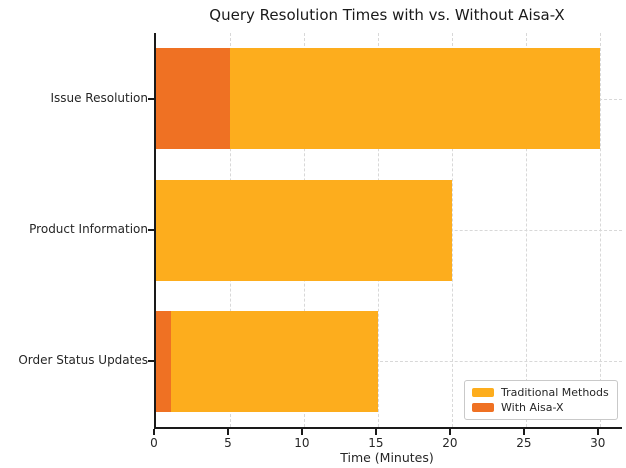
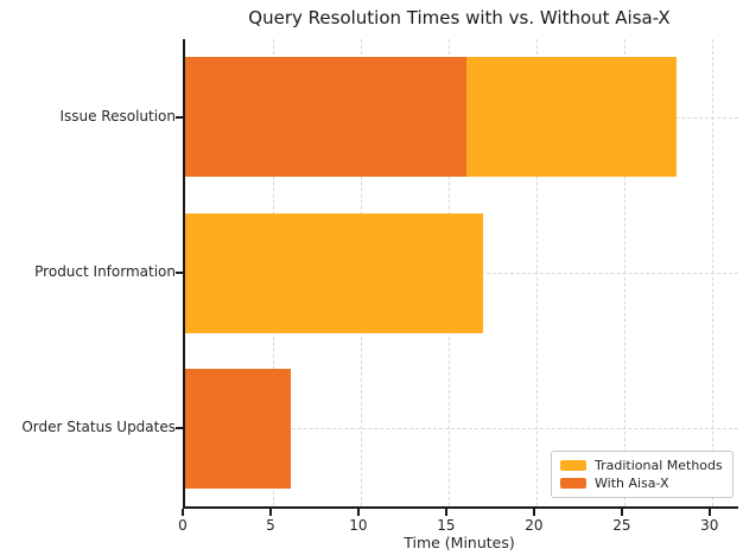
Traditional Methods/Issue Resolution: 30 -> 28
With Aisa-X/Issue Resolution: 5 -> 16
Traditional Methods/Product Information: 20 -> 17
Traditional Methods/Order Status Updates: 15 -> 3
With Aisa-X/Order Status Updates: 1 -> 6
